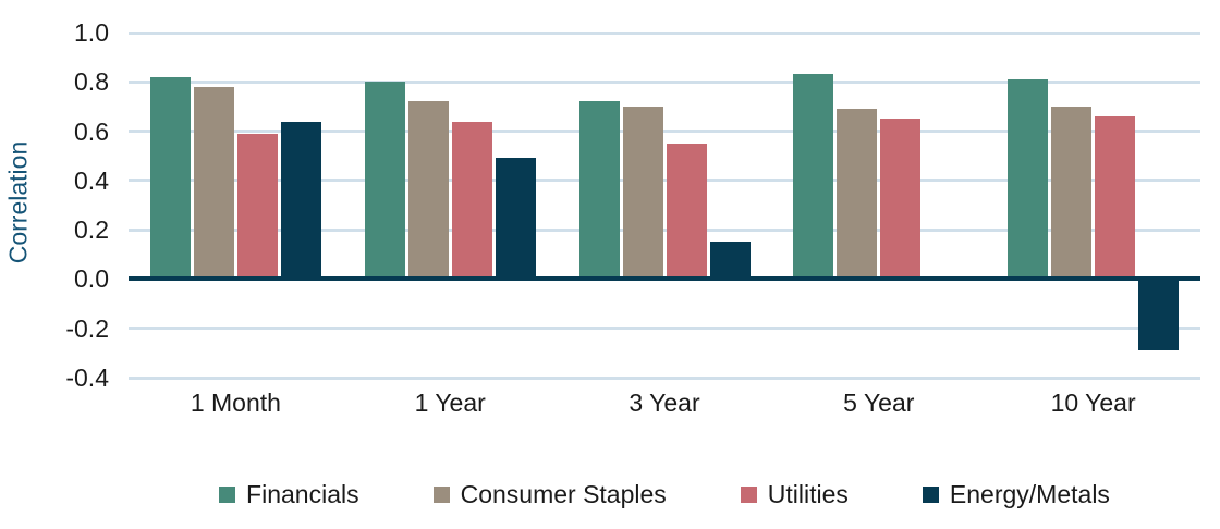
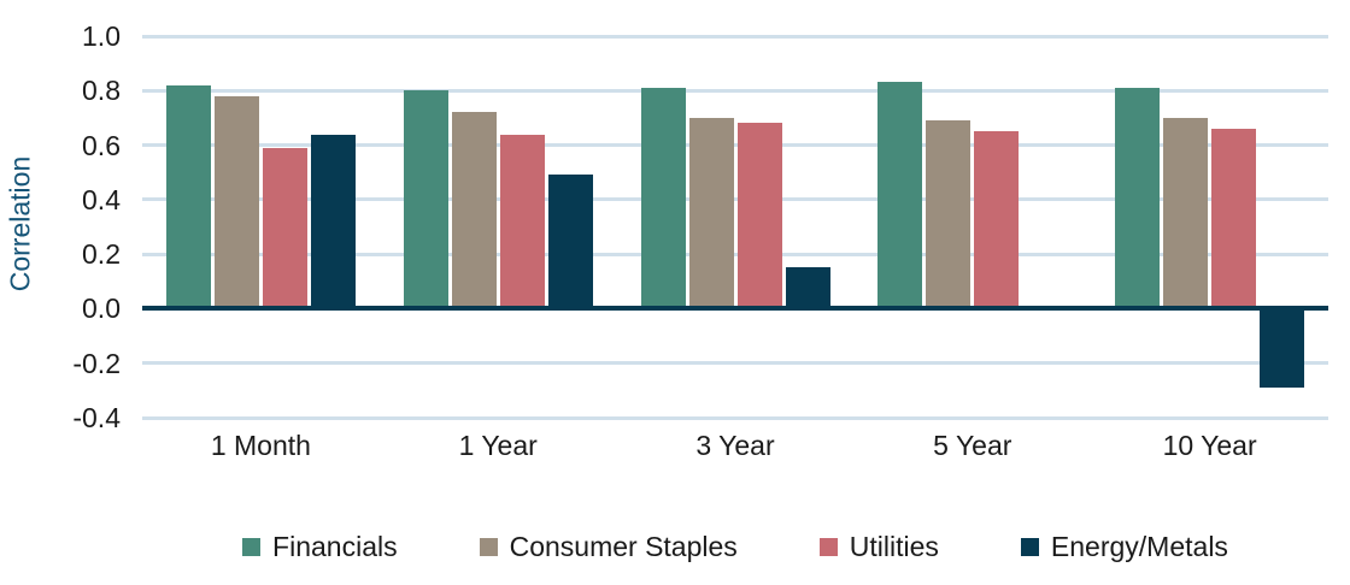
Financials/3 Year: 0.72 -> 0.81
Utilities/3 Year: 0.55 -> 0.68
